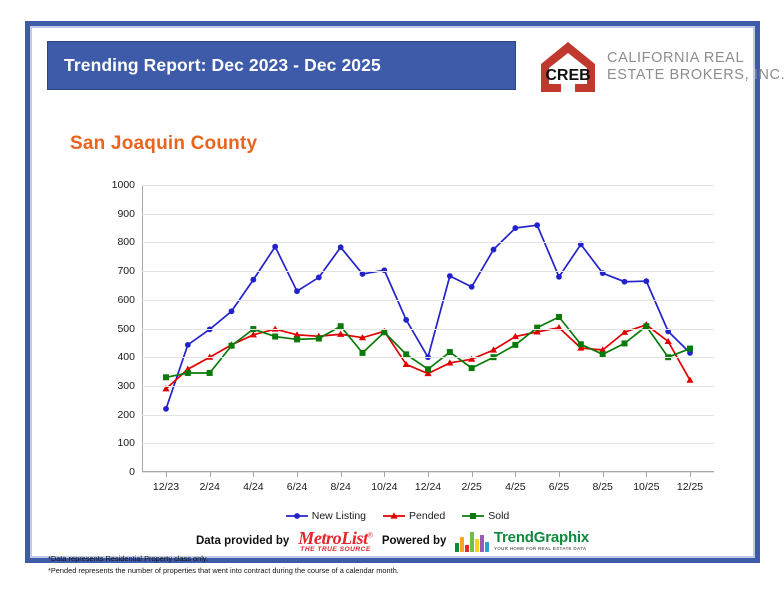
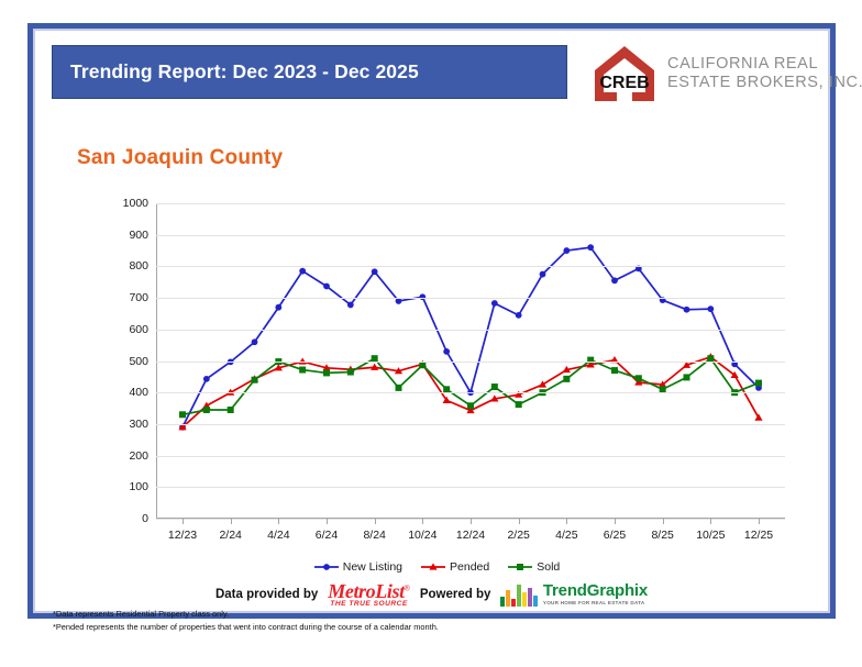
New Listing/12/23: 220 -> 290
New Listing/6/24: 630 -> 740
New Listing/6/25: 680 -> 760
Sold/6/25: 540 -> 470
